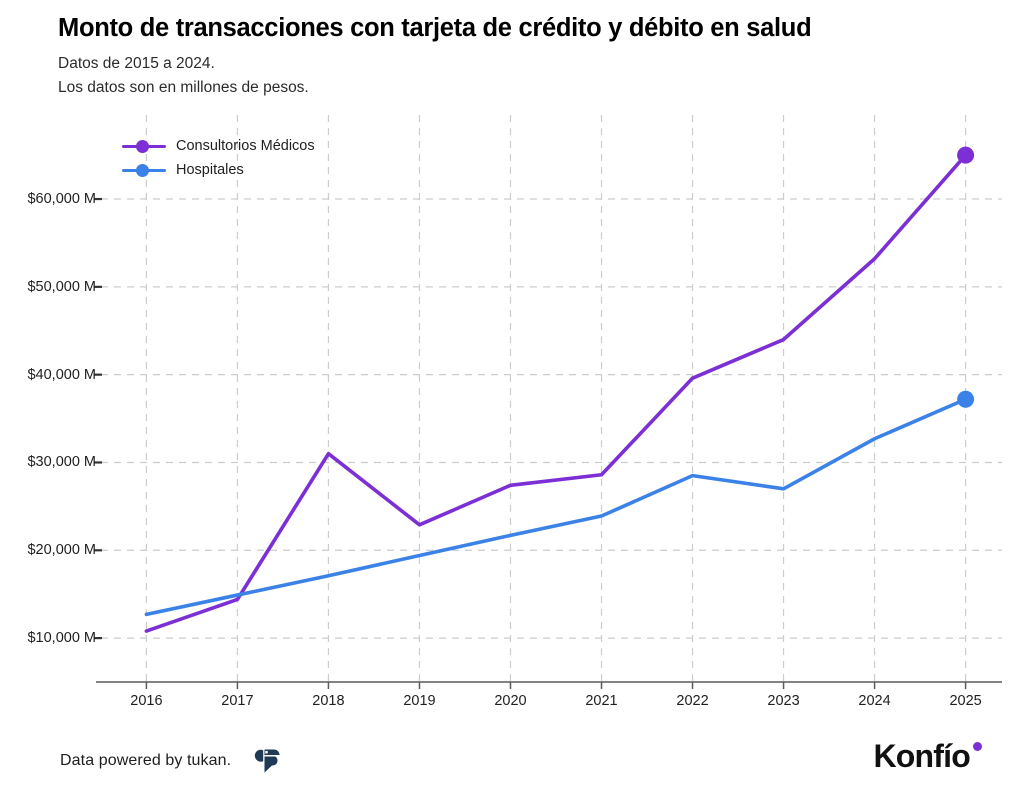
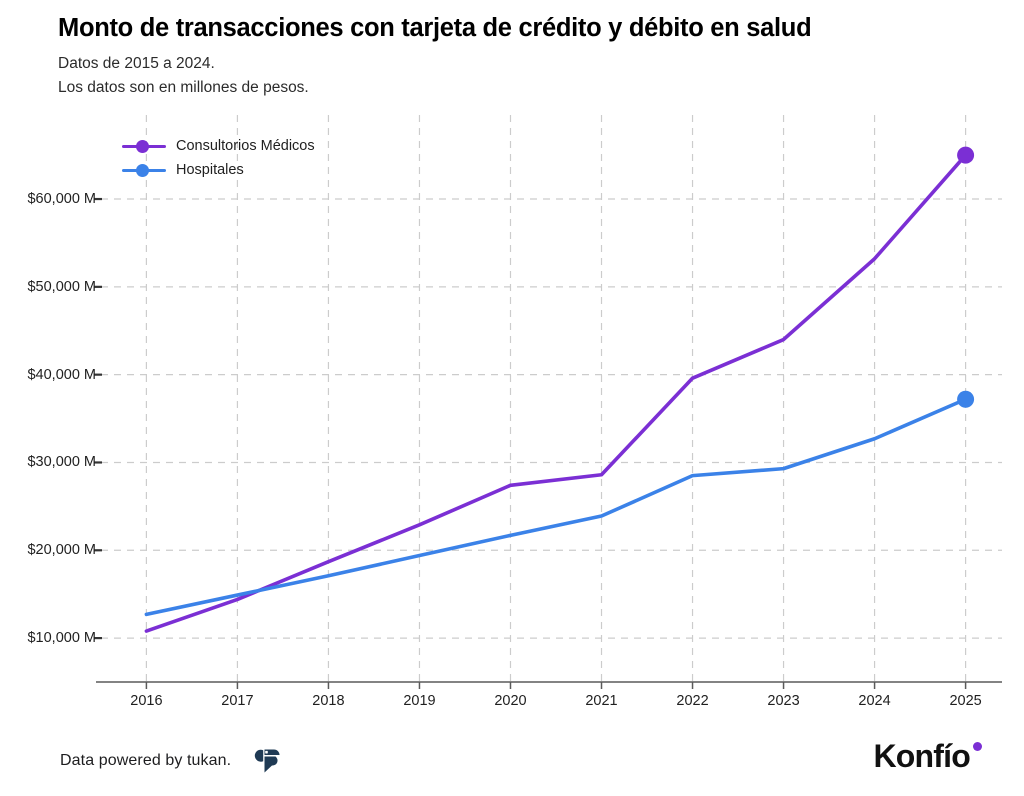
Consultorios Médicos/2018: $31000M -> $19000M
Hospitales/2023: $27000M -> $29000M
